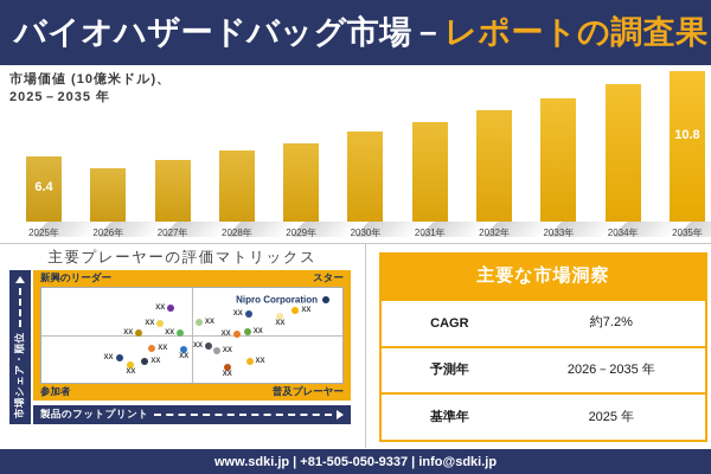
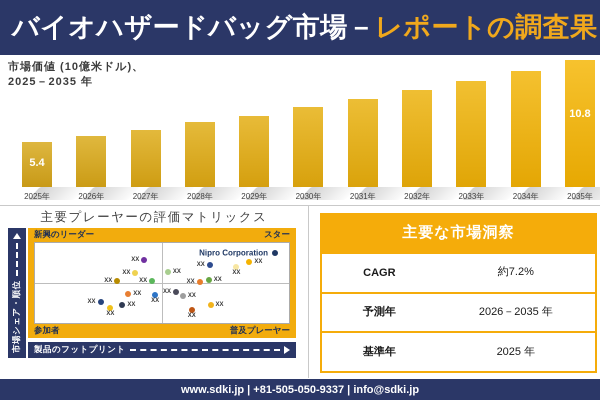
市場価値 (10億米ドル)、2025－2035 年/2025年: 6.4 -> 5.4
